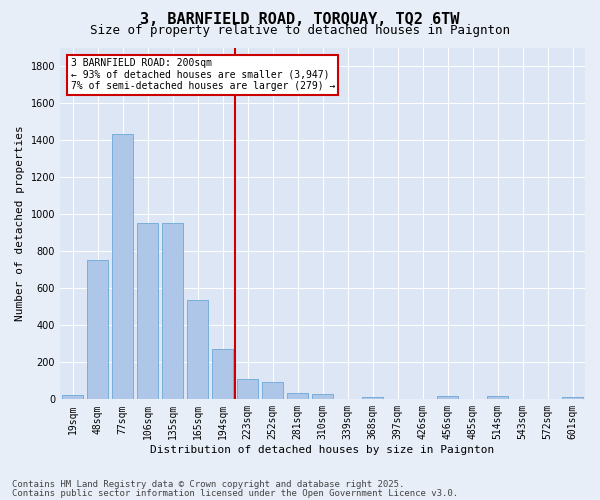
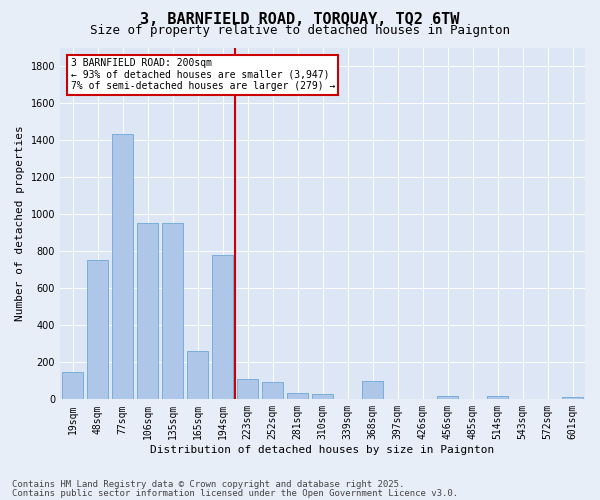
19sqm: 20 -> 150
165sqm: 540 -> 260
194sqm: 270 -> 780
368sqm: 20 -> 100
